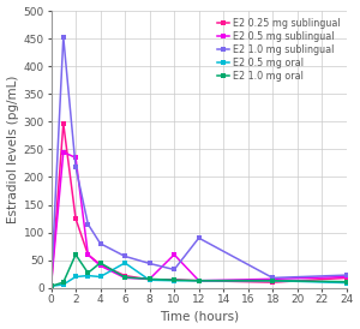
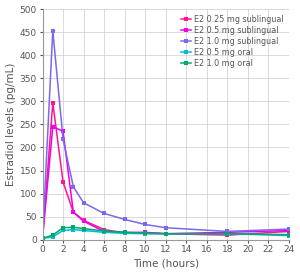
E2 1.0 mg oral/2: 60 -> 26
E2 1.0 mg oral/4: 45 -> 24
E2 0.5 mg oral/6: 45 -> 16
E2 0.5 mg sublingual/10: 60 -> 16
E2 1.0 mg sublingual/12: 90 -> 26
